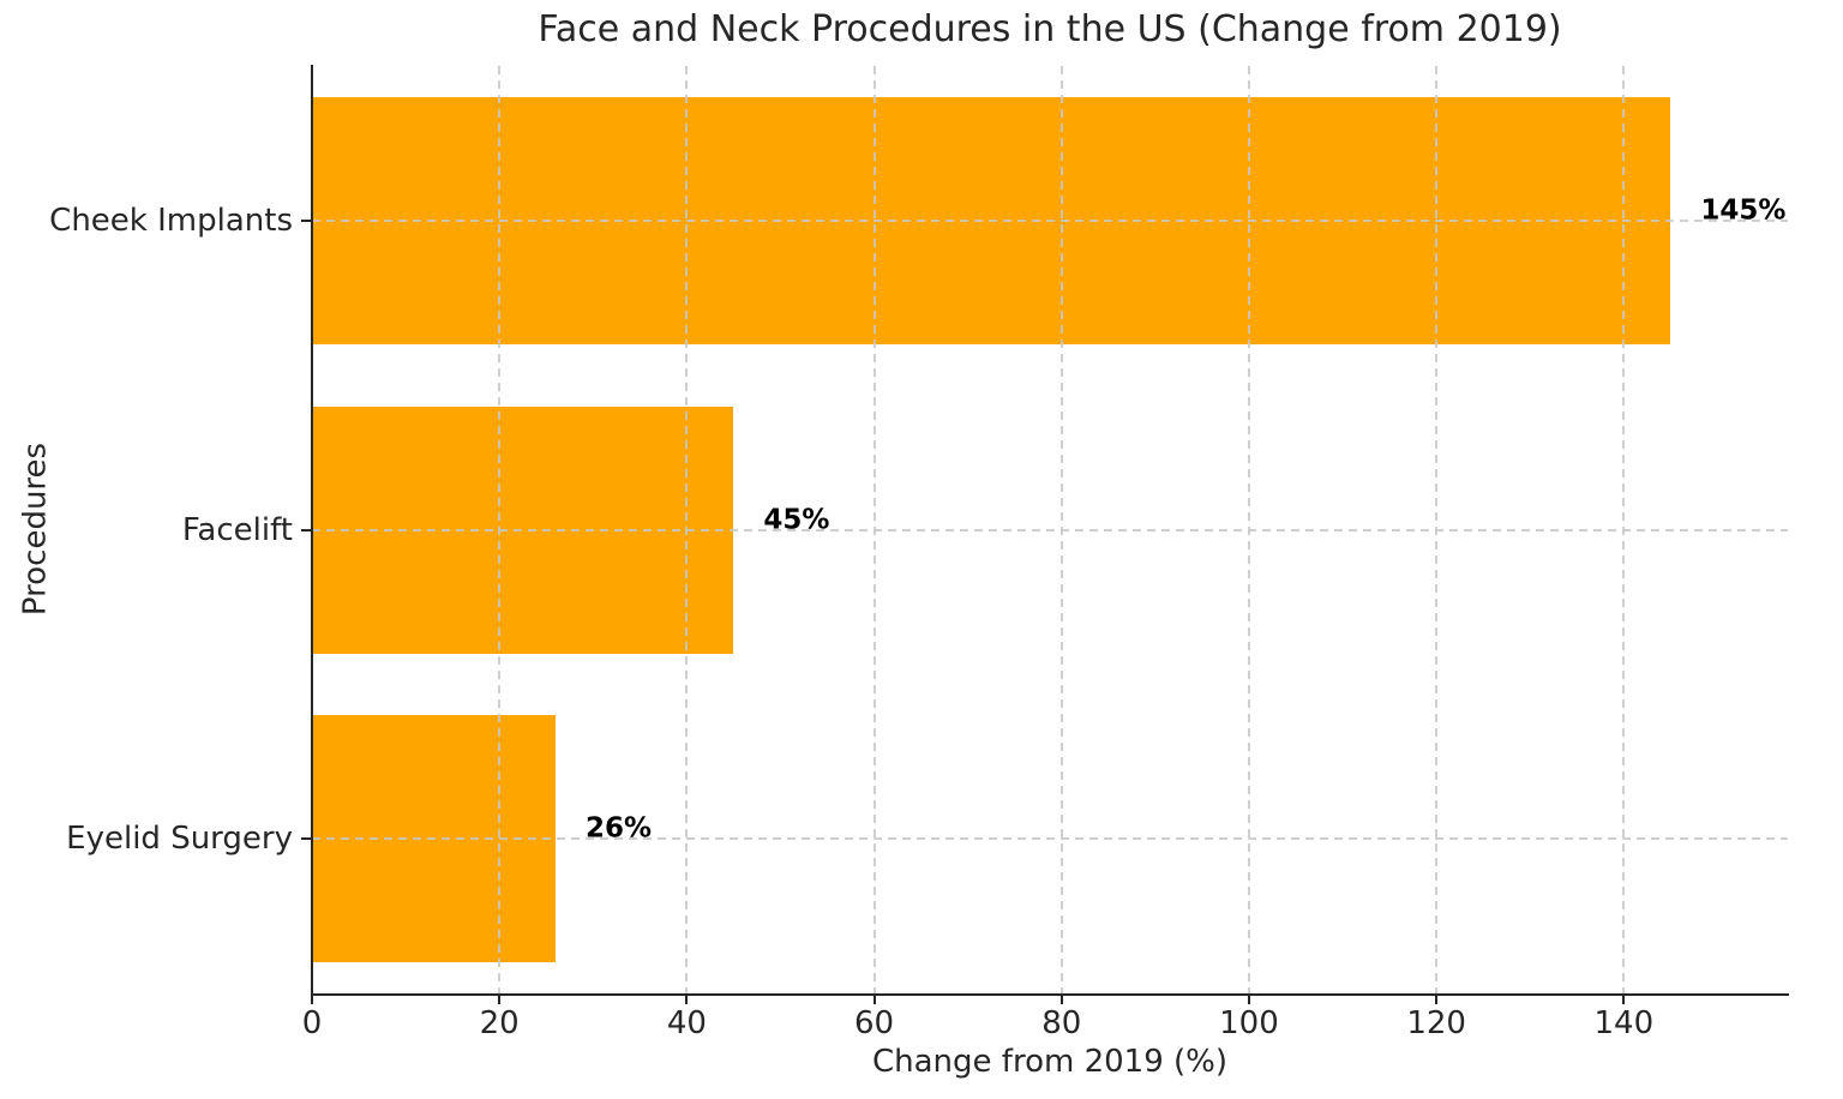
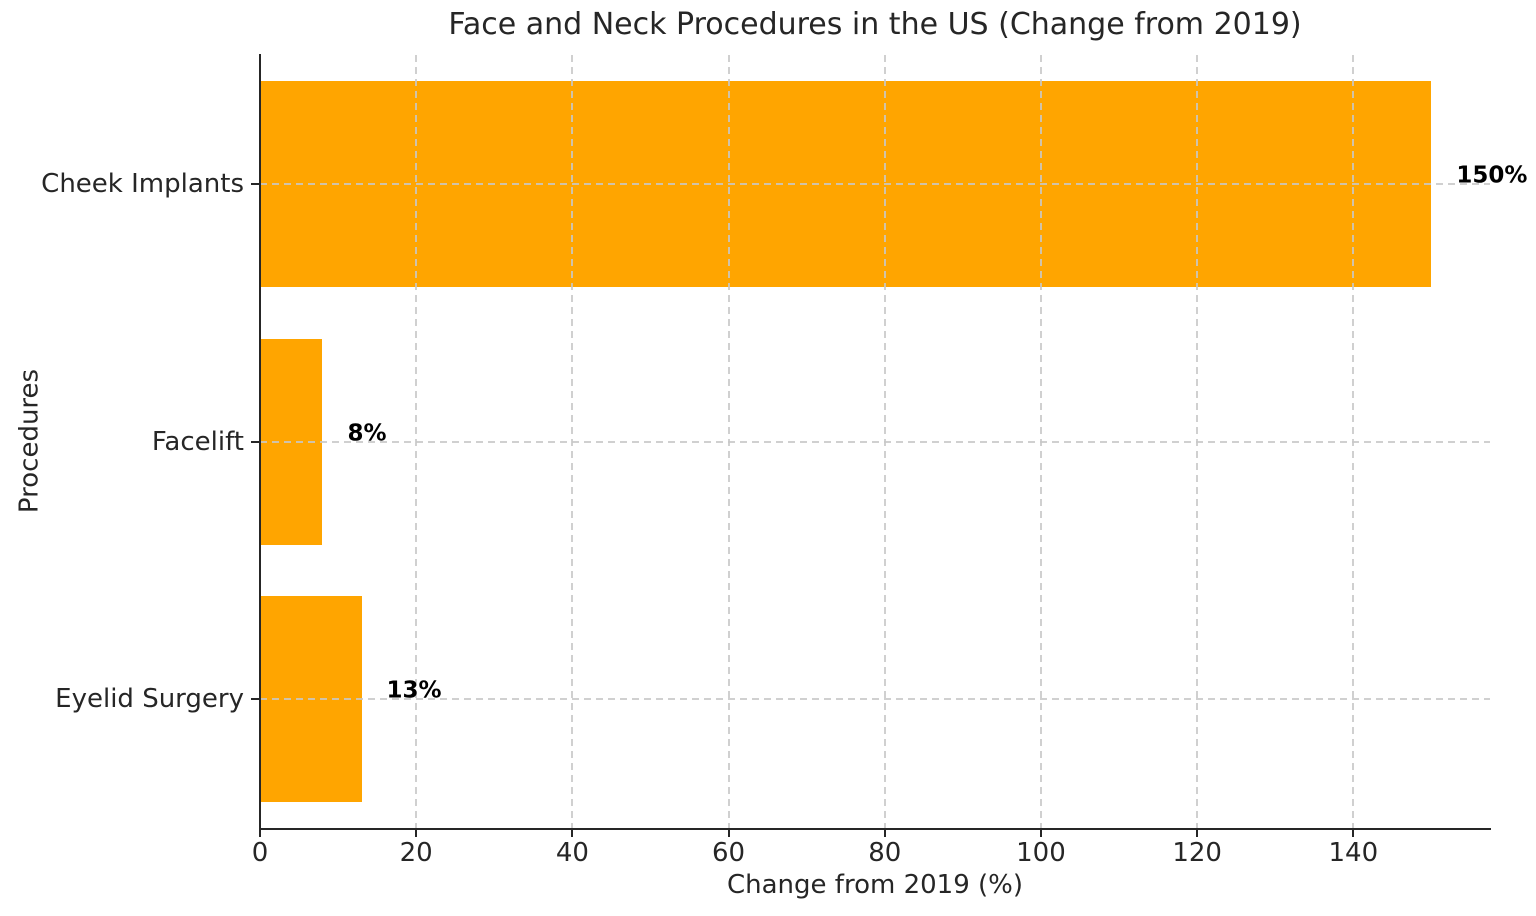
Cheek Implants: 145% -> 150%
Facelift: 45% -> 8%
Eyelid Surgery: 26% -> 13%
